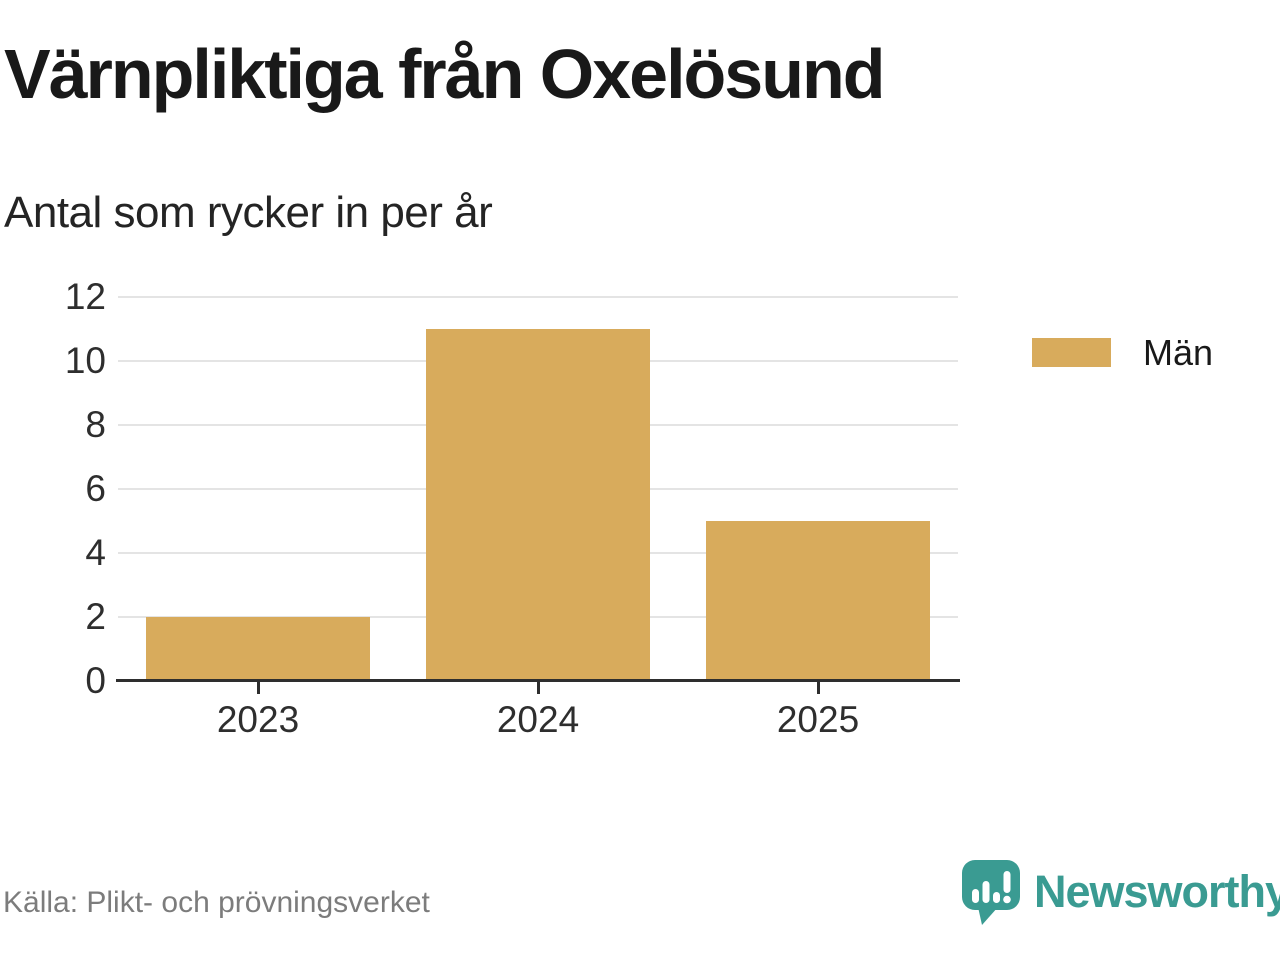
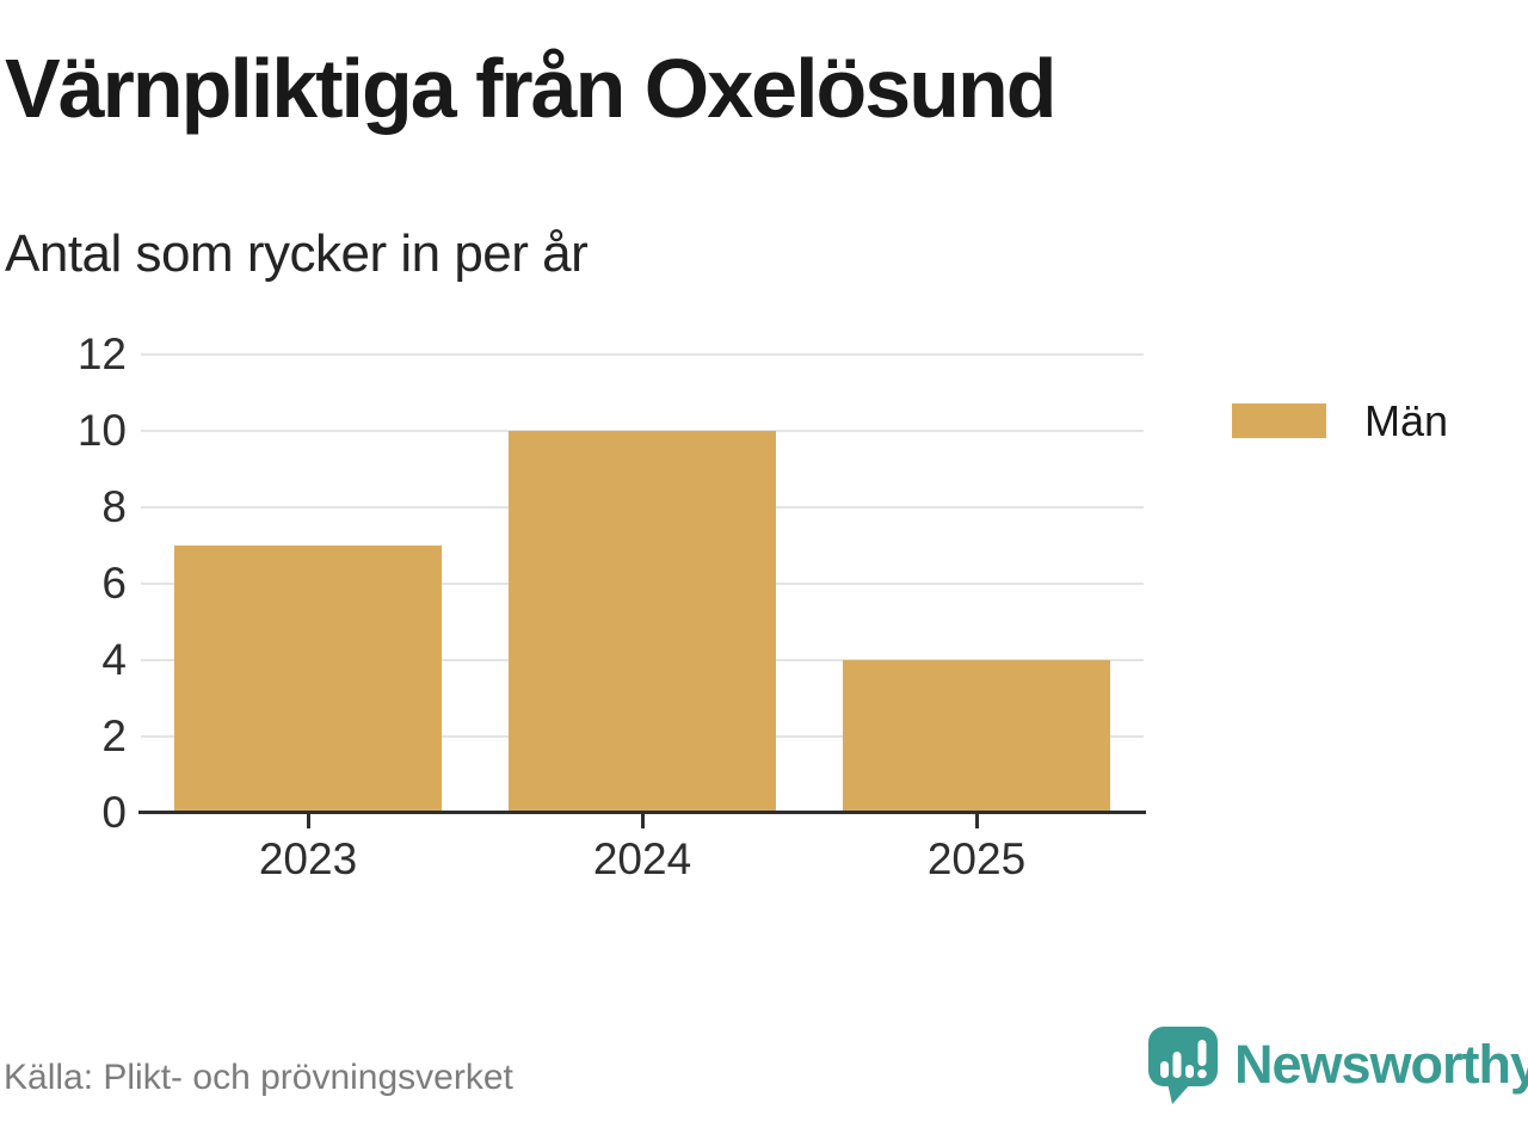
2023: 2 -> 7
2024: 11 -> 10
2025: 5 -> 4
